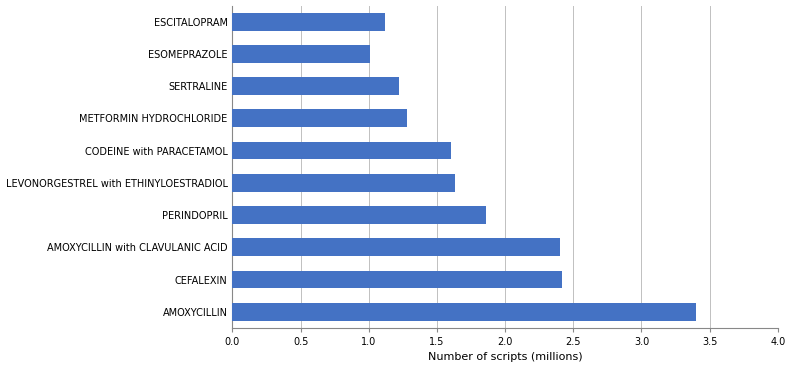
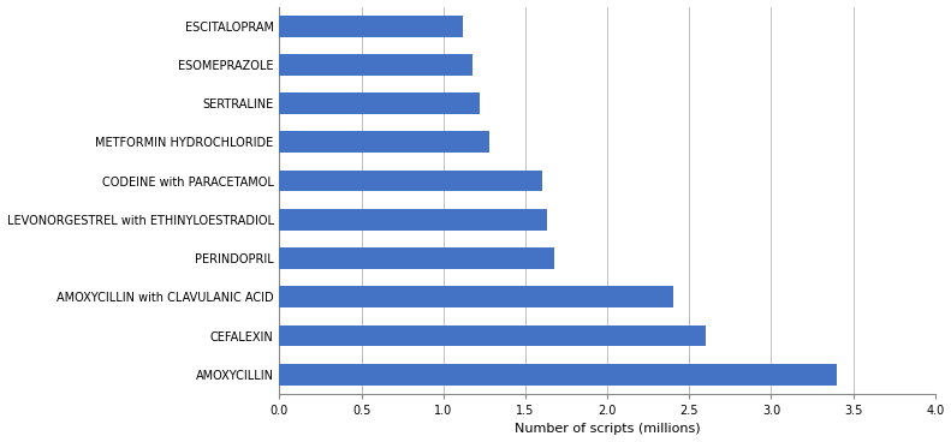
ESOMEPRAZOLE: 1.01 -> 1.18
PERINDOPRIL: 1.86 -> 1.68
CEFALEXIN: 2.42 -> 2.60
